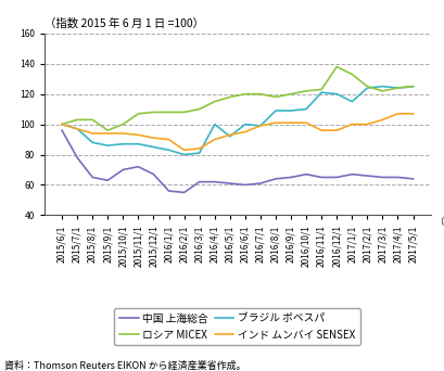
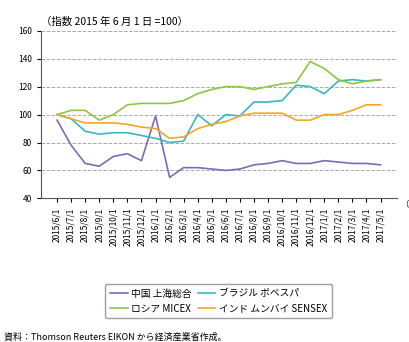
中国 上海総合/2016/1/1: 56 -> 99
